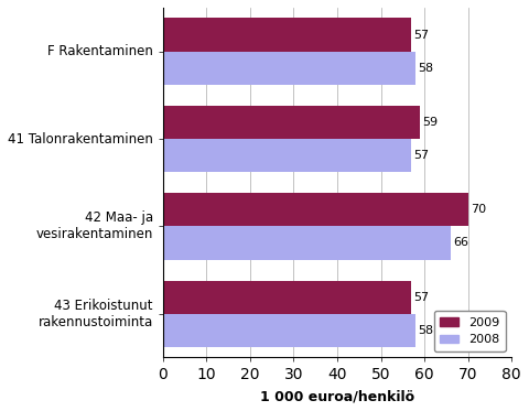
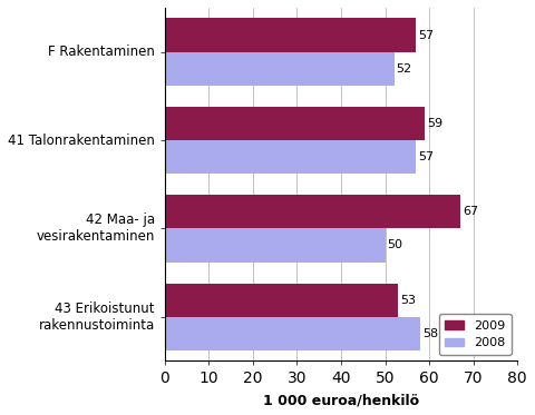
2008/F Rakentaminen: 58 -> 52
2009/42 Maa- ja vesirakentaminen: 70 -> 67
2008/42 Maa- ja vesirakentaminen: 66 -> 50
2009/43 Erikoistunut rakennustoiminta: 57 -> 53
